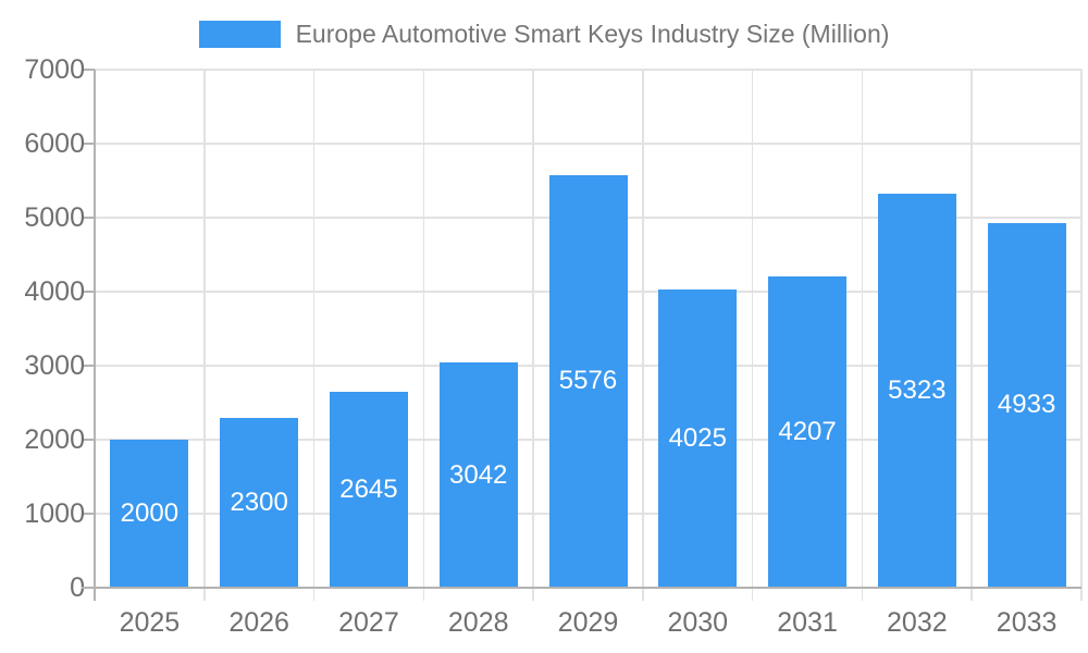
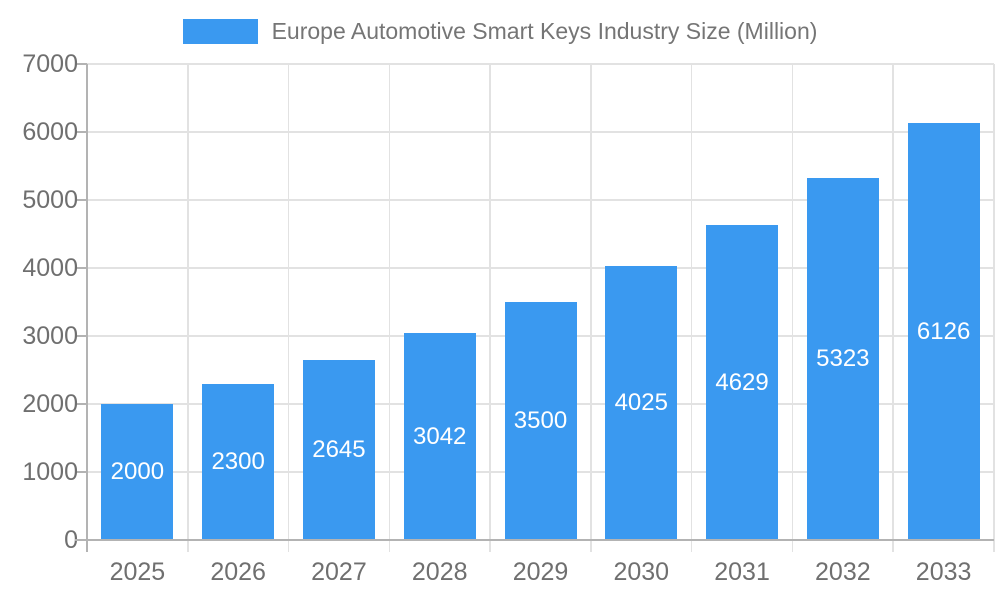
2029: 5576 -> 3500
2031: 4207 -> 4629
2033: 4933 -> 6126
